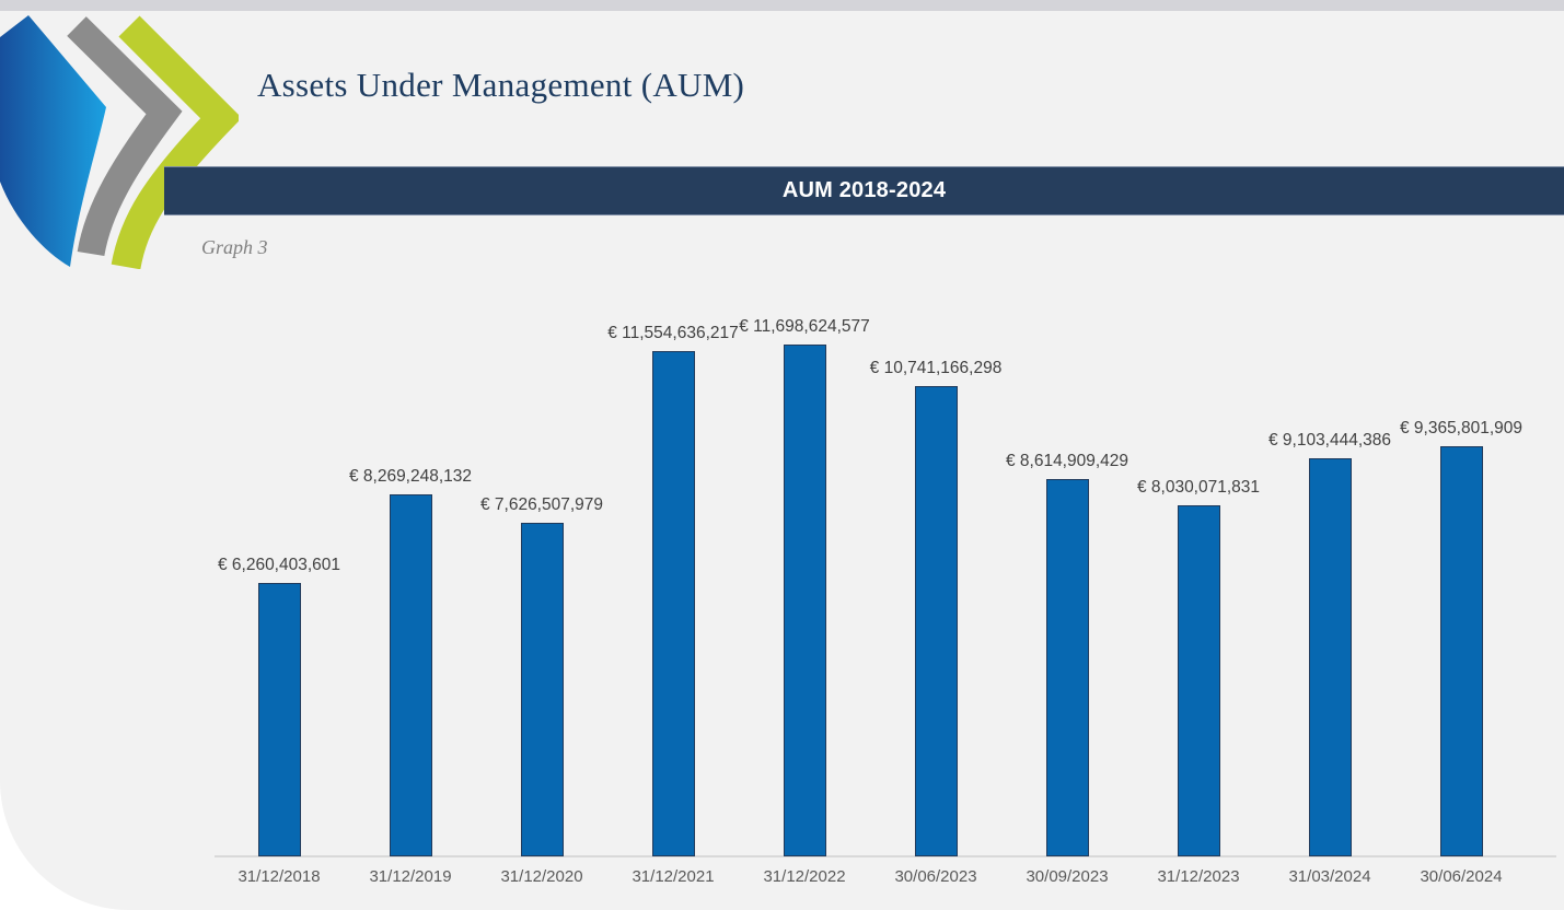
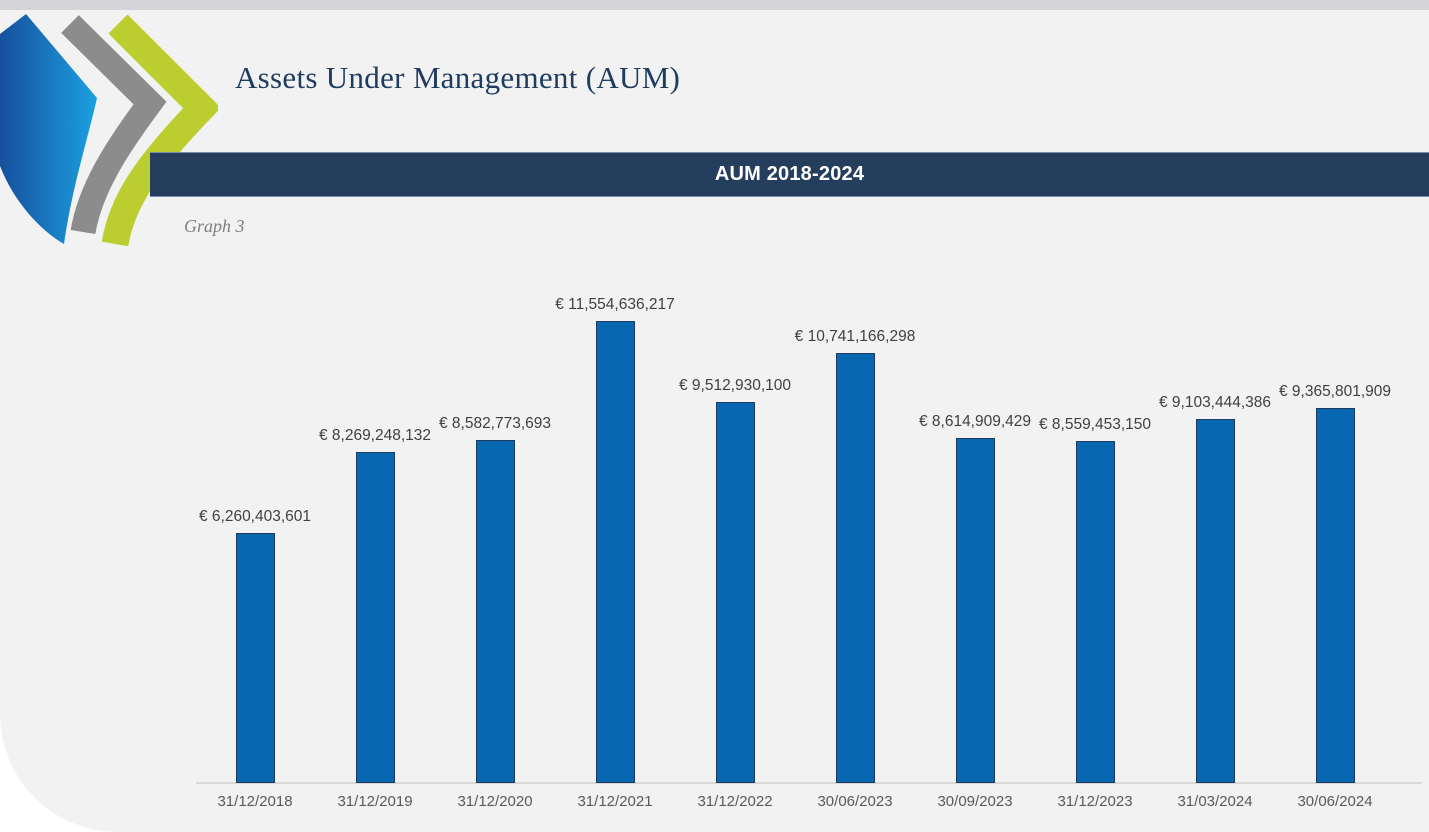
31/12/2020: 7,626,507,979 -> 8,582,773,693
31/12/2022: 11,698,624,577 -> 9,512,930,100
31/12/2023: 8,030,071,831 -> 8,559,453,150
